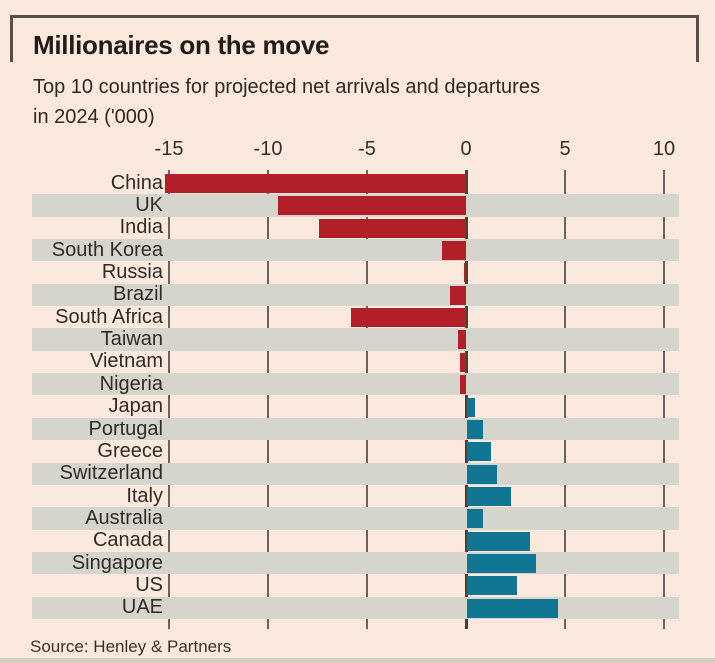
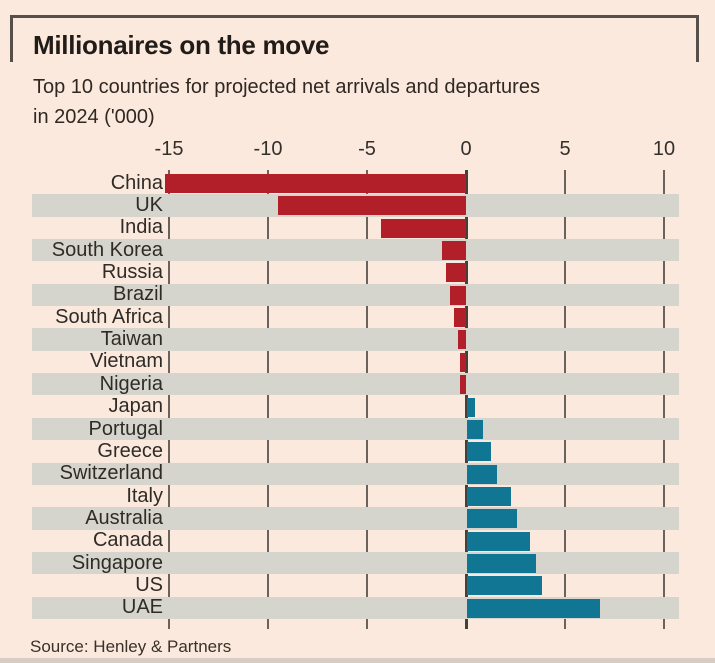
India: -7.4 -> -4.3
Russia: -0.1 -> -1.0
South Africa: -5.8 -> -0.6
Australia: 0.8 -> 2.5
US: 2.5 -> 3.8
UAE: 4.6 -> 6.7
